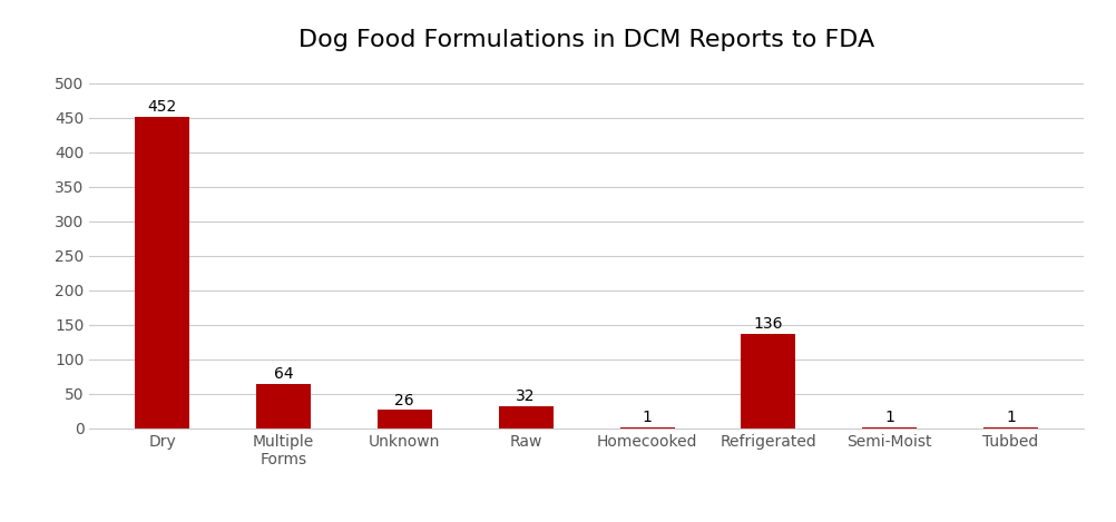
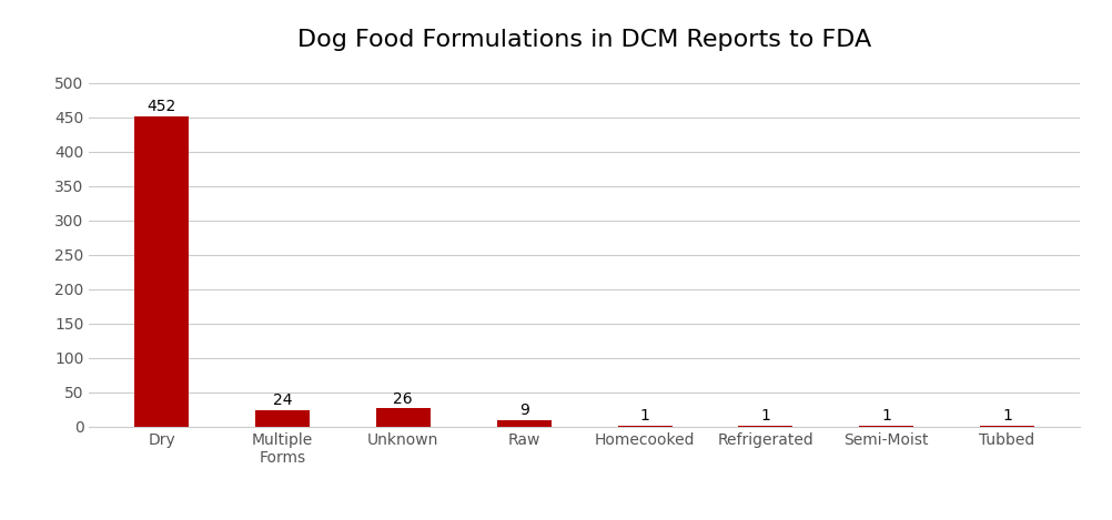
Multiple Forms: 64 -> 24
Raw: 32 -> 9
Refrigerated: 136 -> 1
